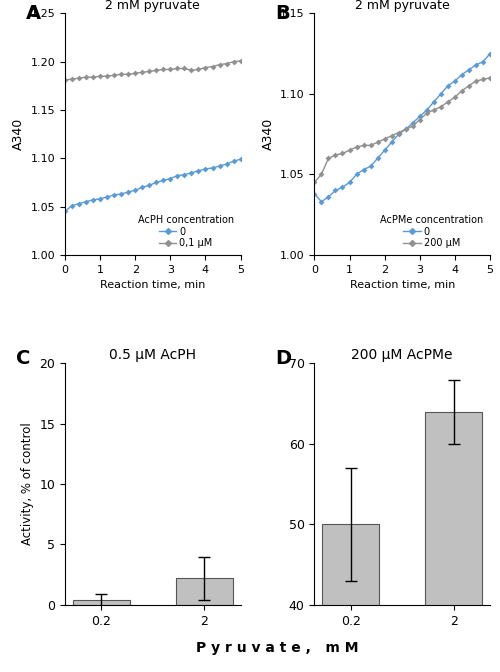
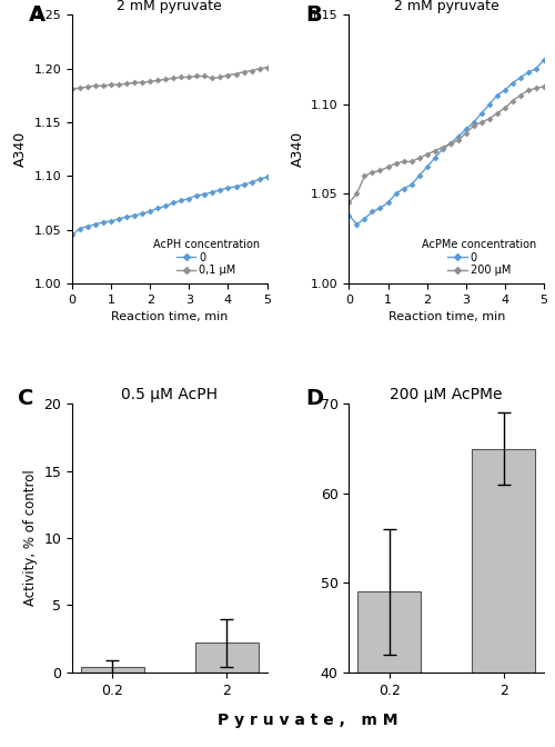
200 μM AcPMe/0.2: 50 -> 49
200 μM AcPMe/2: 64 -> 65
